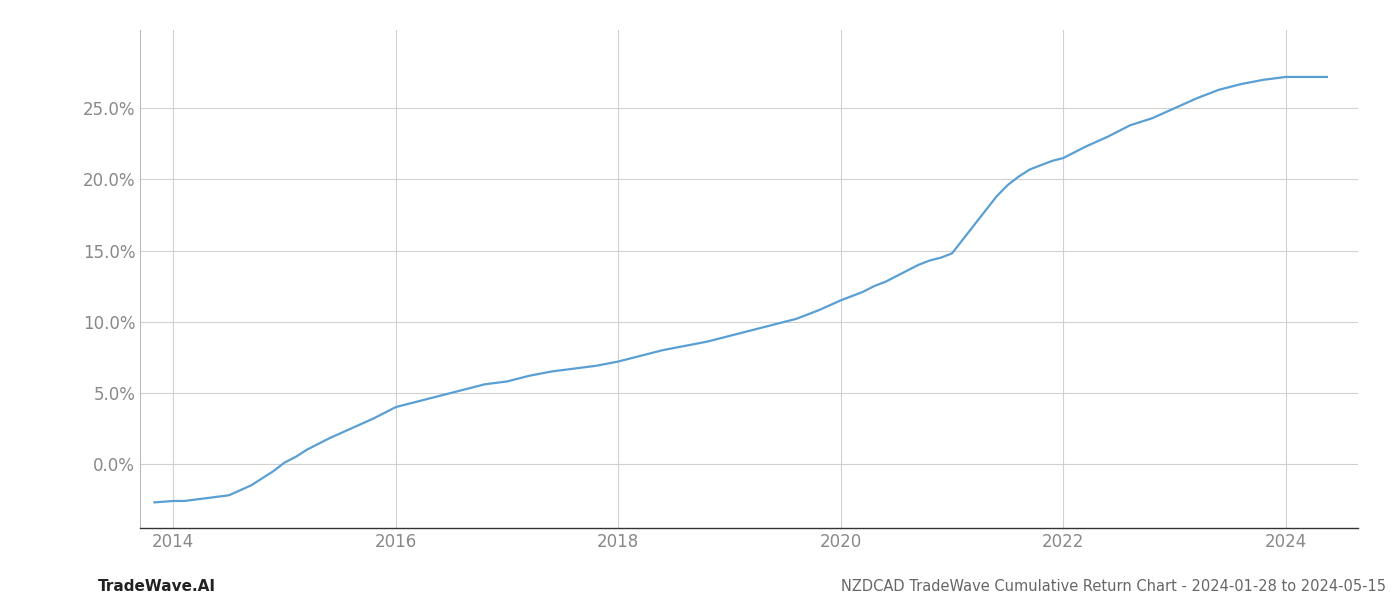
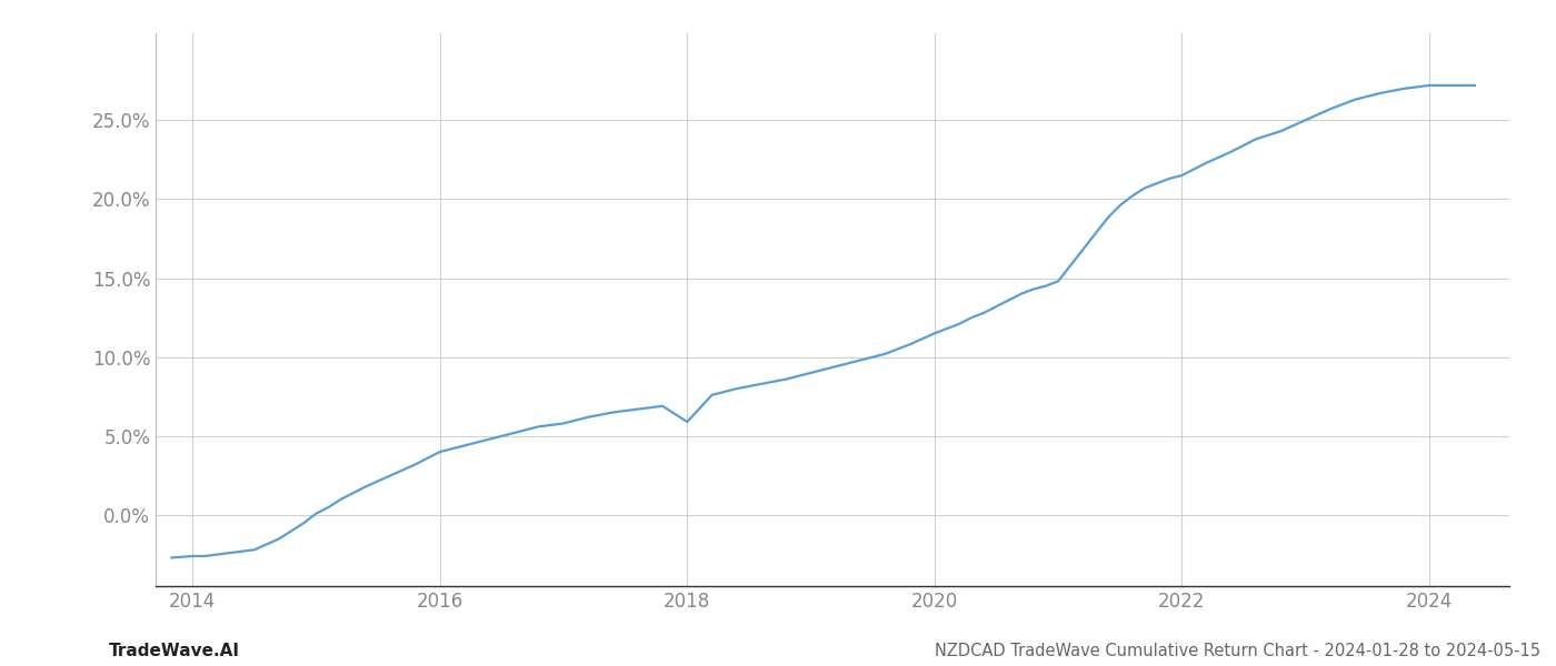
2018: 7.2% -> 5.9%
